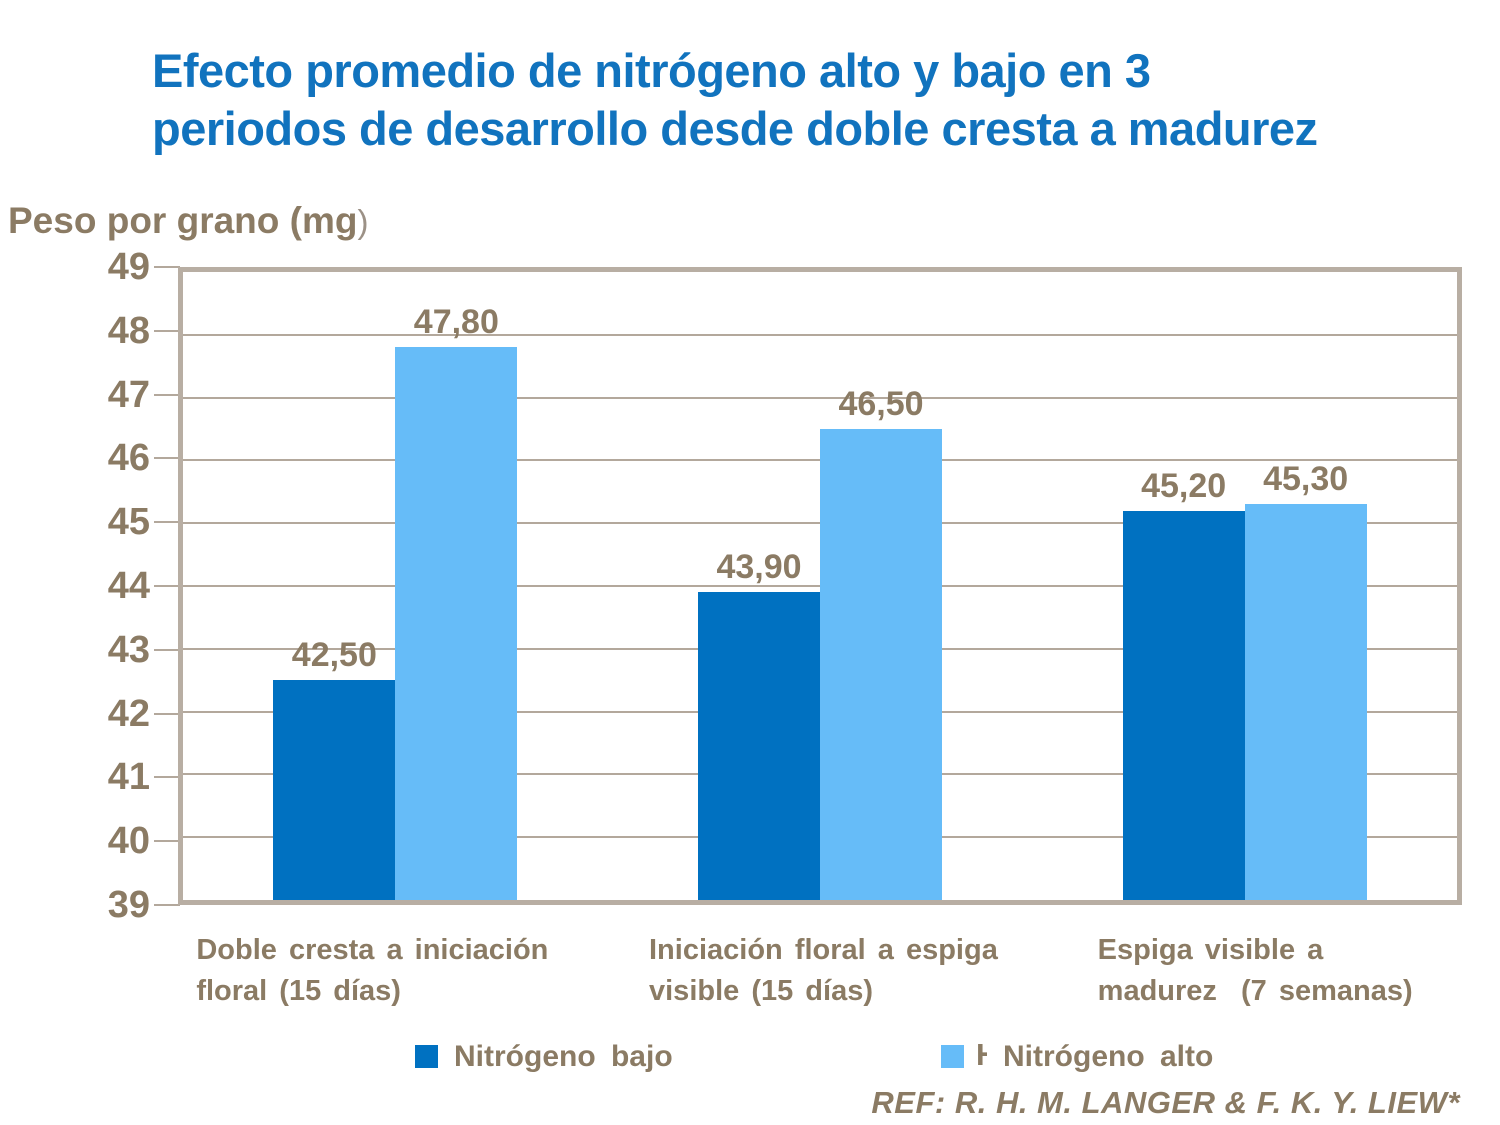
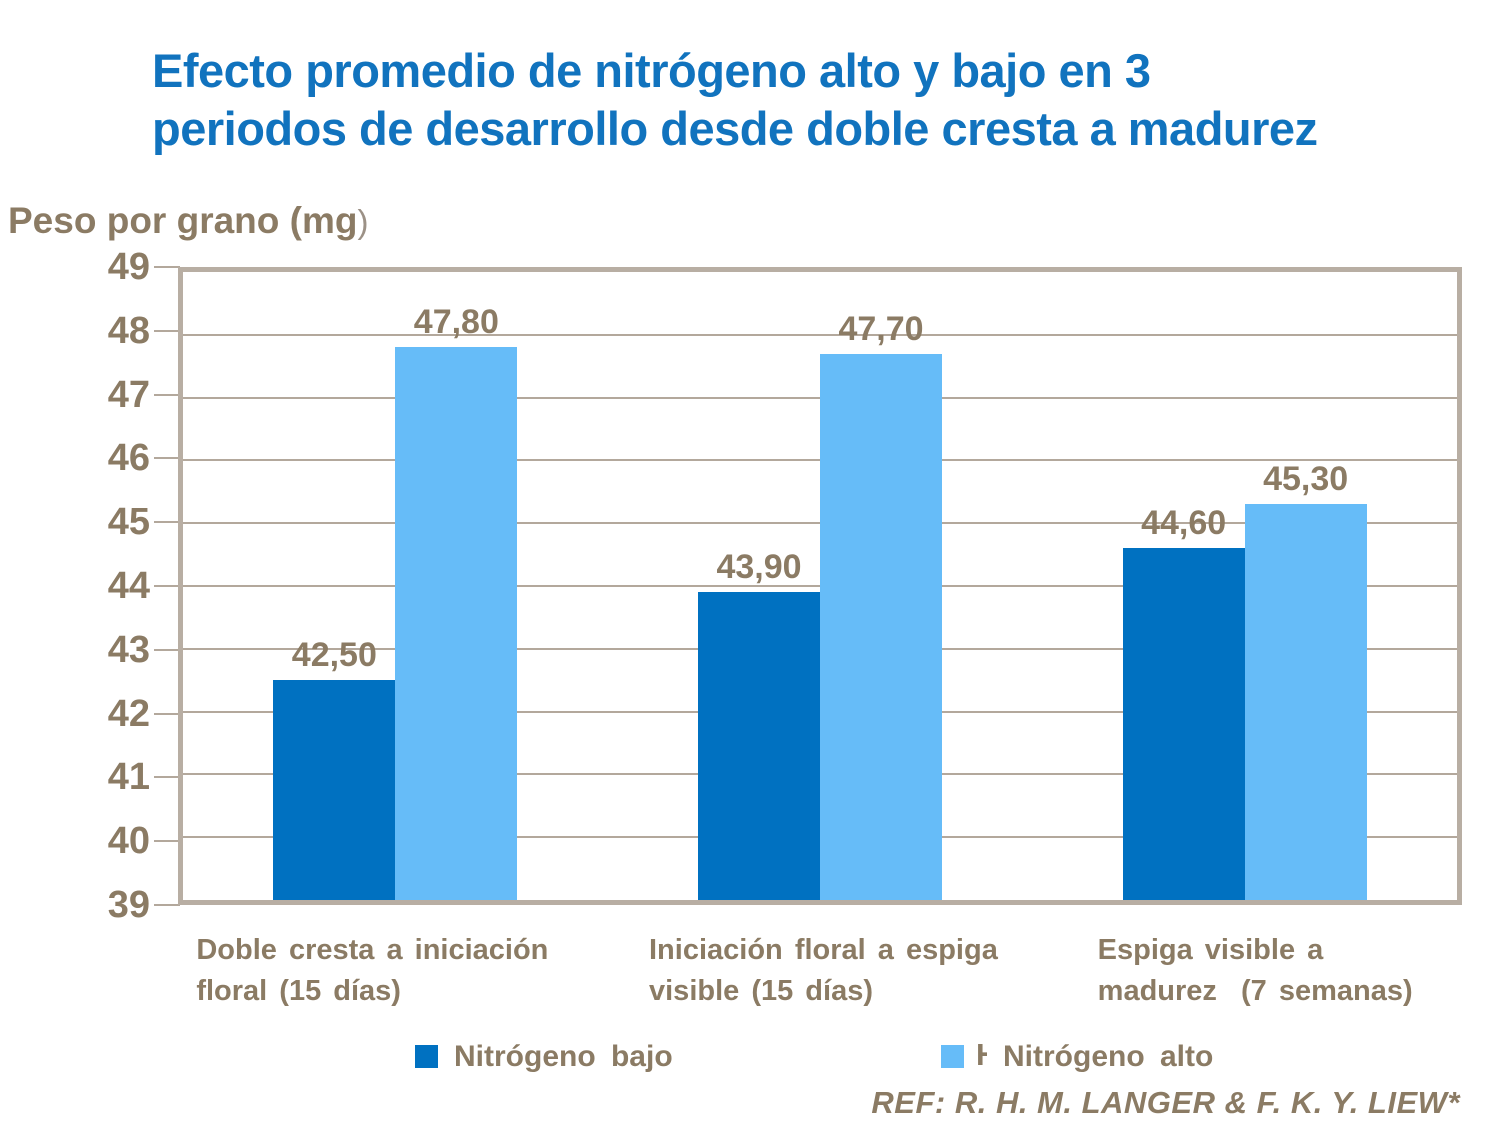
Nitrógeno alto/Iniciación floral a espiga visible (15 días): 46,50 -> 47,70
Nitrógeno bajo/Espiga visible a madurez (7 semanas): 45,20 -> 44,60
